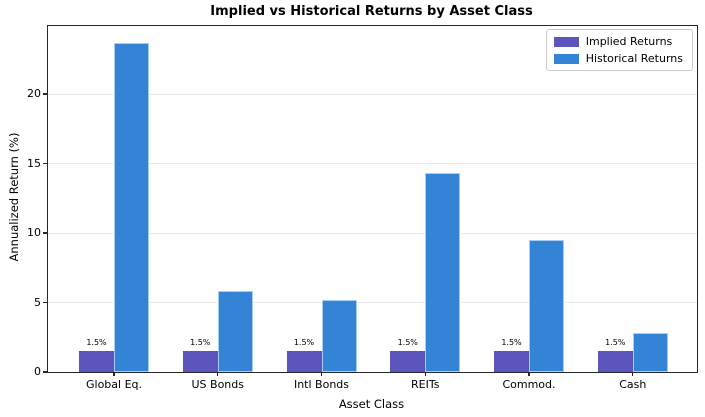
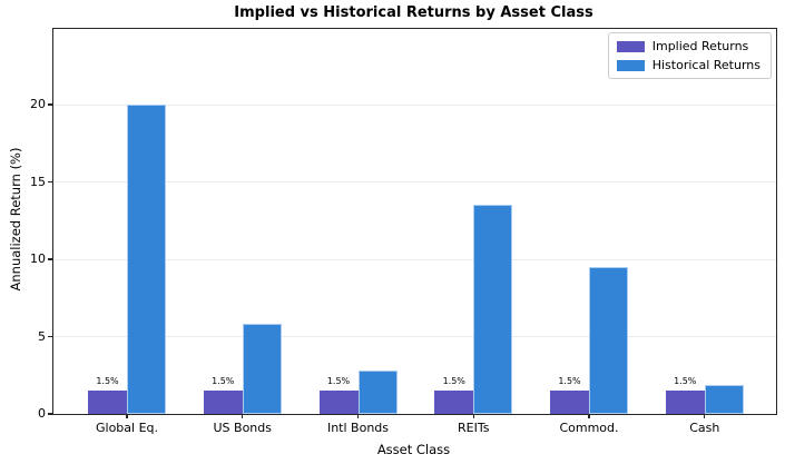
Historical Returns/Global Eq.: 23.7 -> 20.0
Historical Returns/Intl Bonds: 5.2 -> 2.8
Historical Returns/REITs: 14.3 -> 13.5
Historical Returns/Cash: 2.8 -> 1.9
